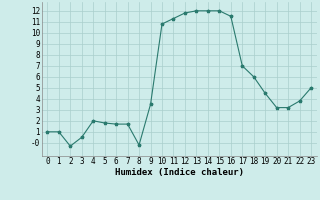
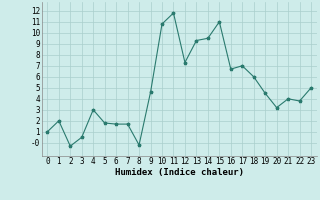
1: 1.0 -> 2.0
4: 2.0 -> 3.0
9: 3.5 -> 4.6
11: 11.3 -> 11.8
12: 11.8 -> 7.3
13: 12.0 -> 9.3
14: 12.0 -> 9.5
15: 12.0 -> 11.0
16: 11.5 -> 6.7
21: 3.2 -> 4.0
